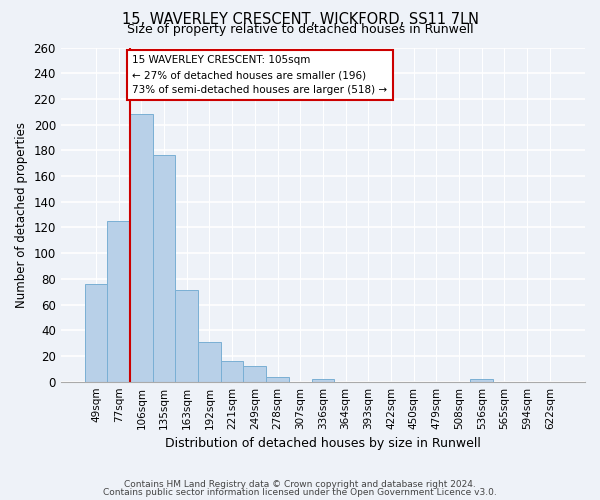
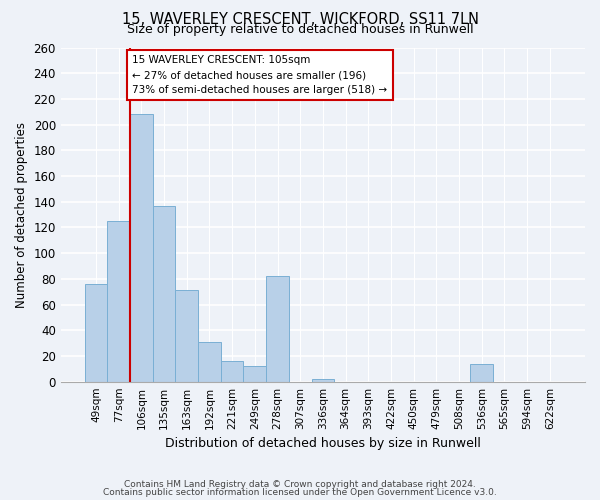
135sqm: 176 -> 137
278sqm: 4 -> 82
536sqm: 2 -> 14
